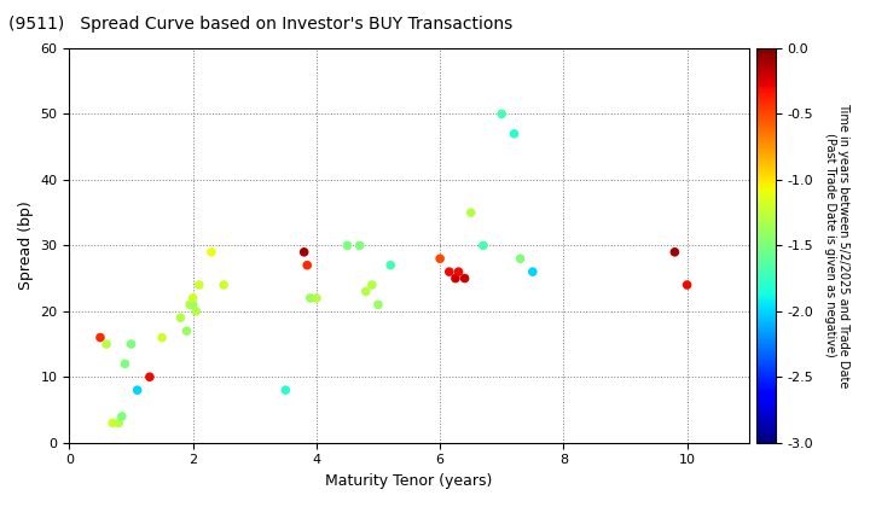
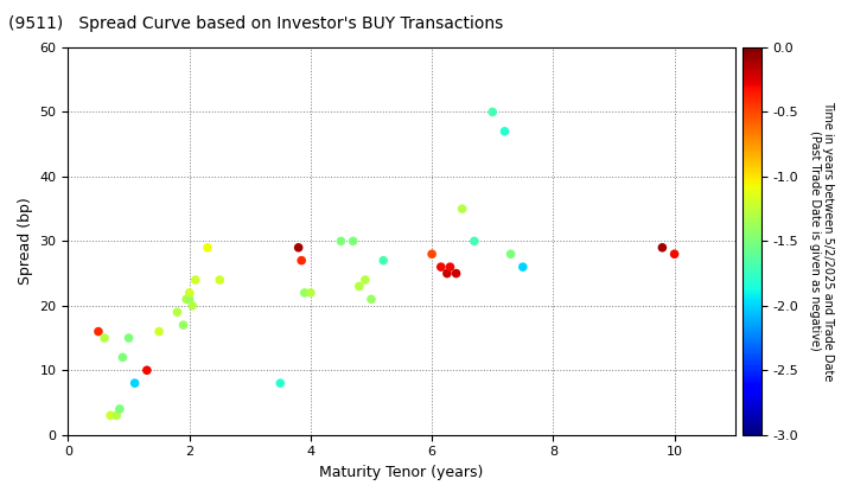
10: 24 -> 28
